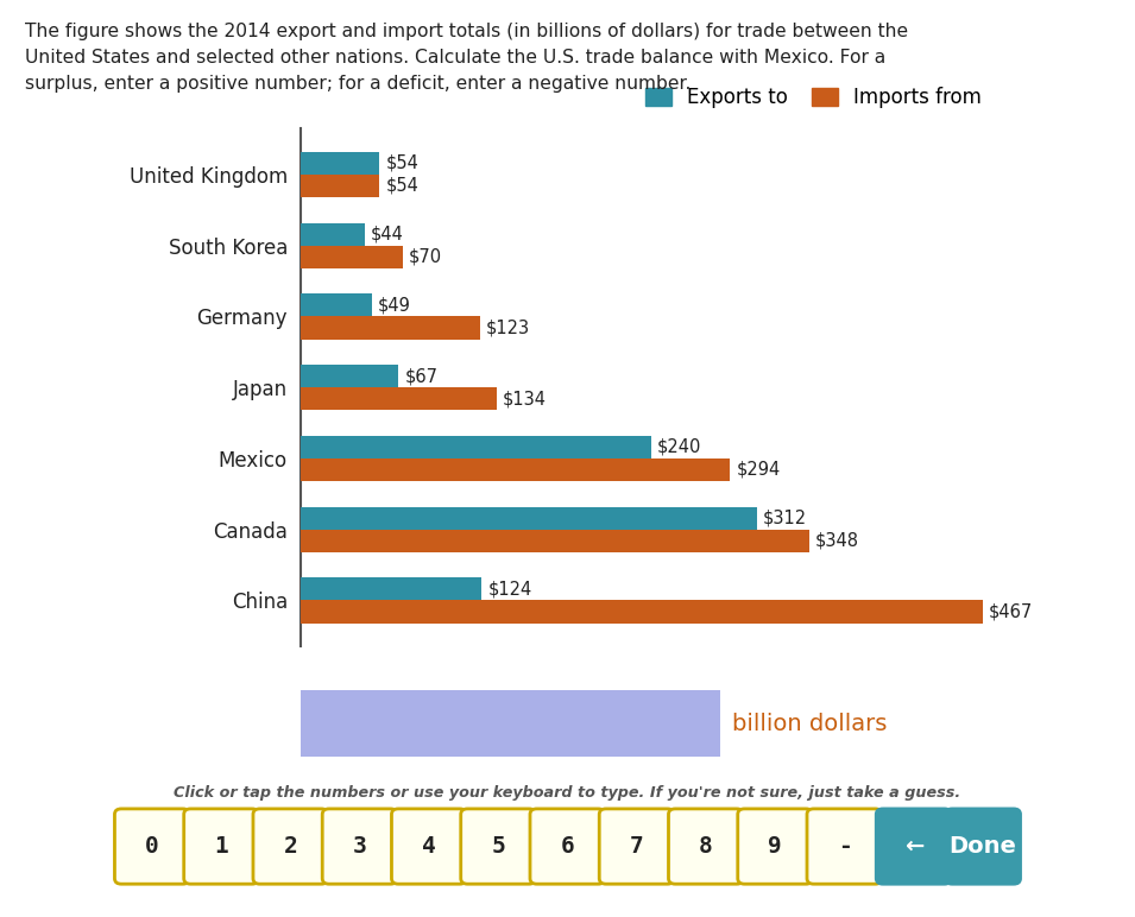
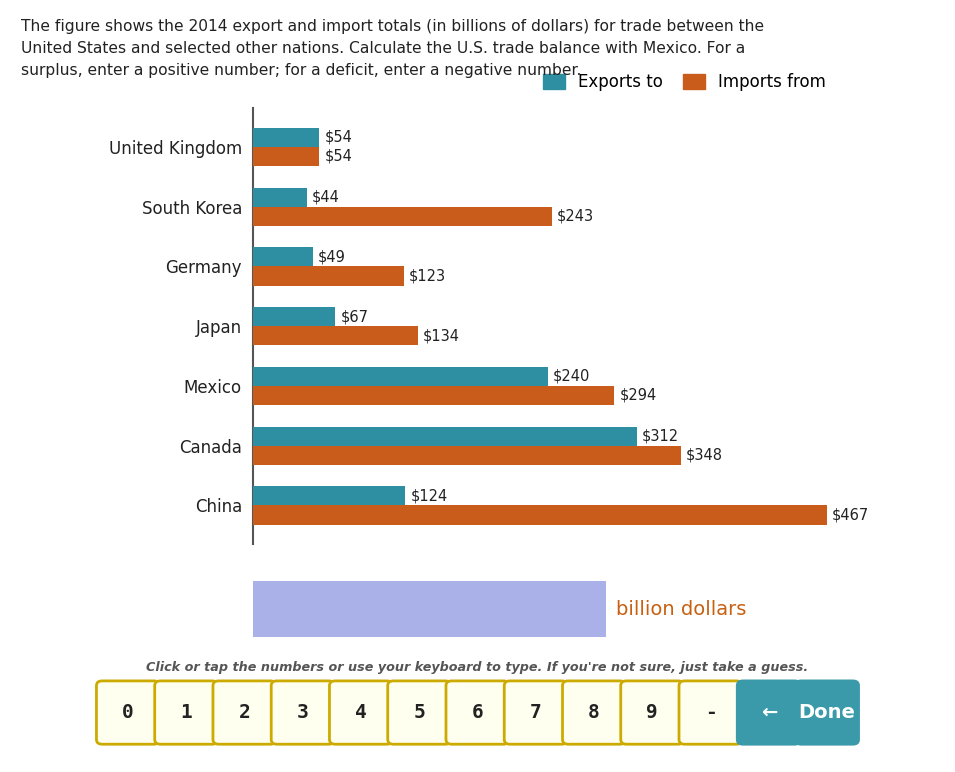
Imports from/South Korea: $70 -> $243
